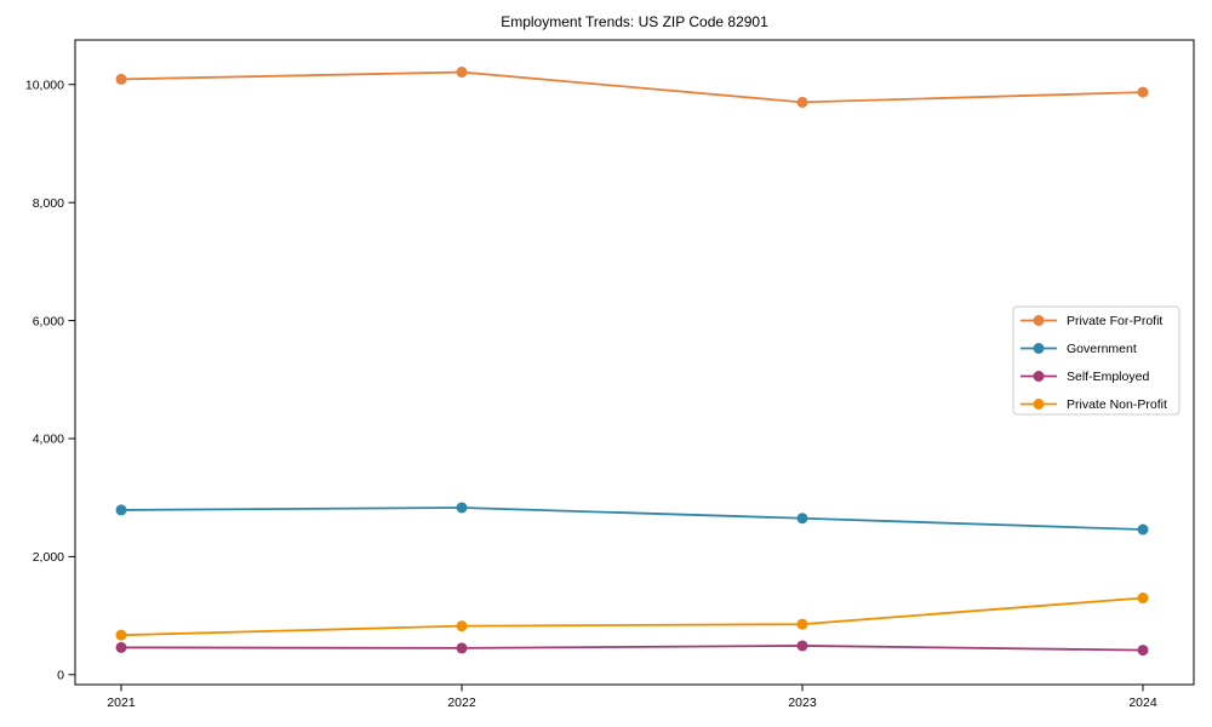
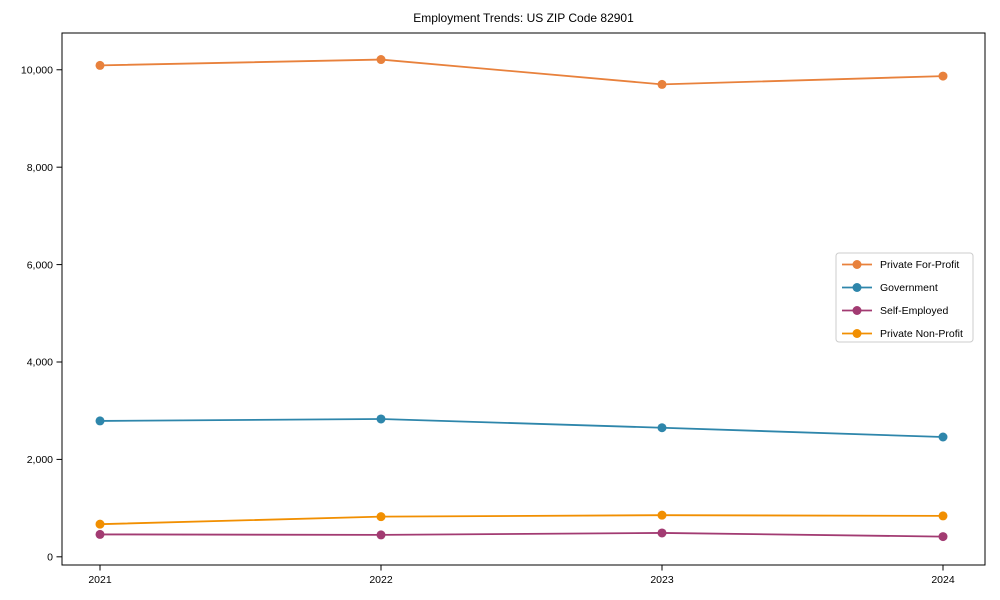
Private Non-Profit/2024: 1300 -> 800
